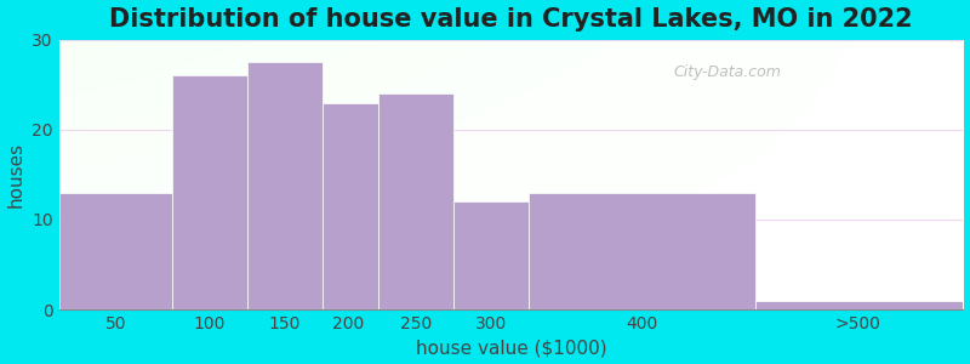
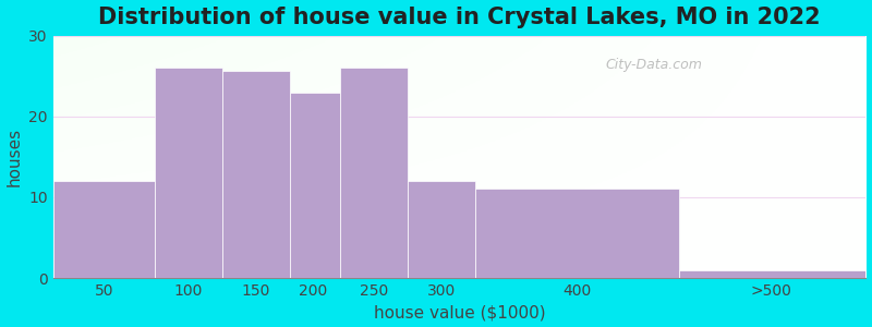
50: 13.0 -> 12.0
150: 27.5 -> 25.6
250: 24.0 -> 26.0
400: 13.0 -> 11.0
